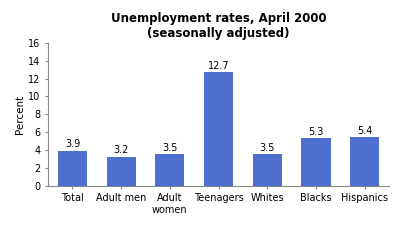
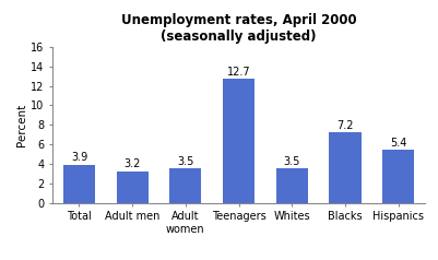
Blacks: 5.3 -> 7.2
